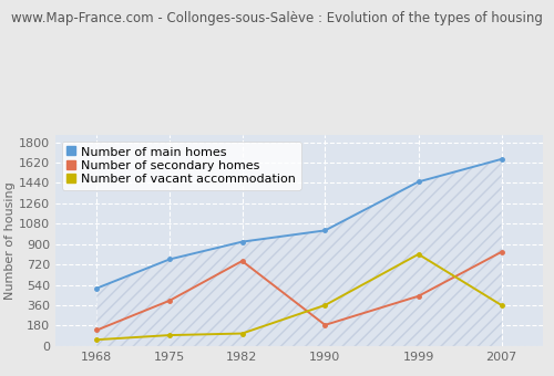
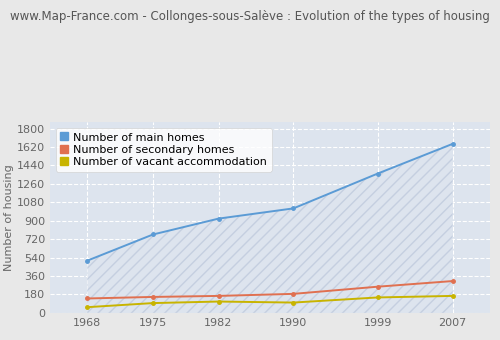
Number of secondary homes/1975: 400 -> 160
Number of secondary homes/1982: 750 -> 160
Number of vacant accommodation/1990: 360 -> 100
Number of main homes/1999: 1450 -> 1360
Number of secondary homes/1999: 440 -> 260
Number of vacant accommodation/1999: 810 -> 150
Number of secondary homes/2007: 830 -> 310
Number of vacant accommodation/2007: 360 -> 160
